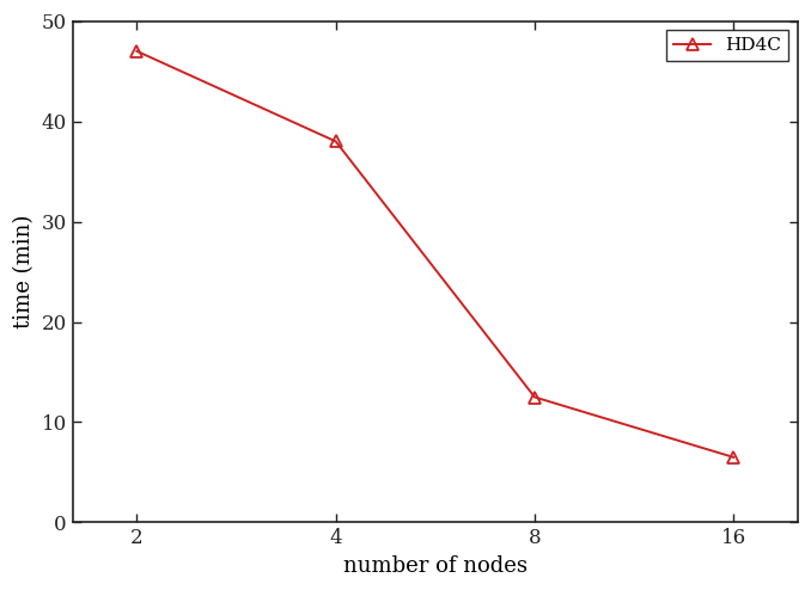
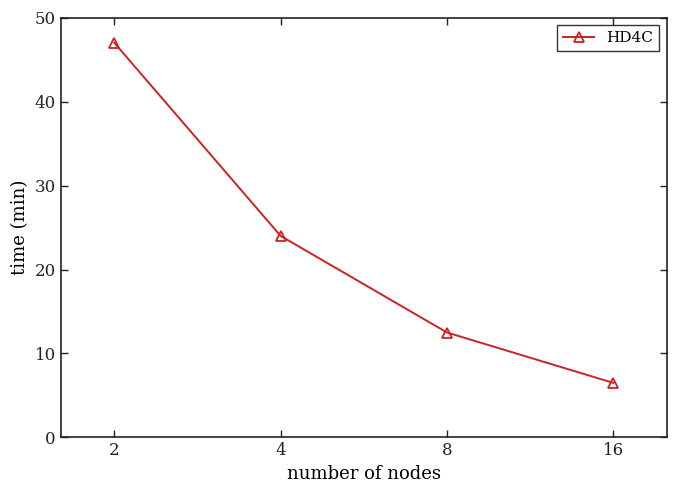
4: 38.0 -> 24.0
